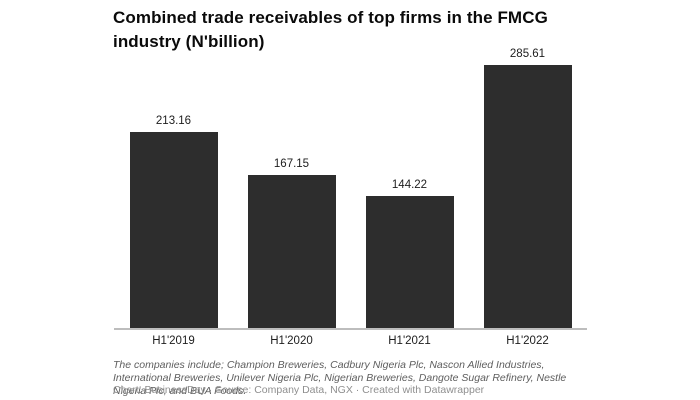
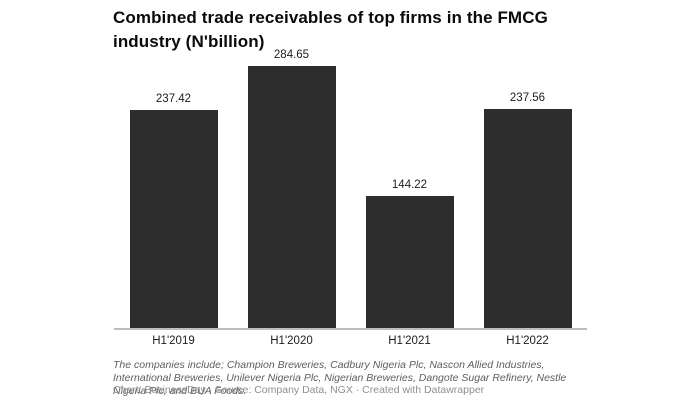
H1'2019: 213.16 -> 237.42
H1'2020: 167.15 -> 284.65
H1'2022: 285.61 -> 237.56
